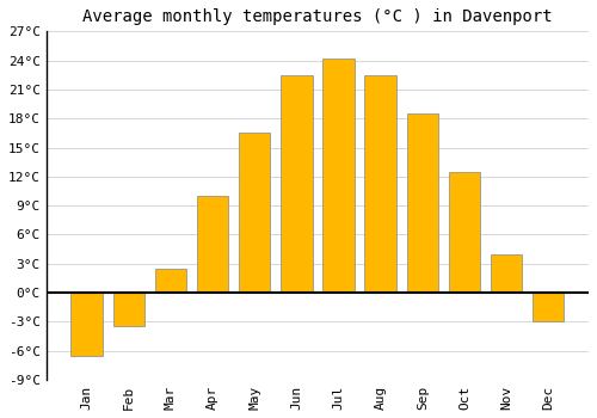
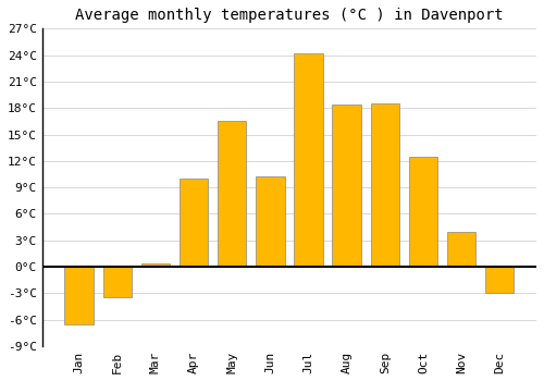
Mar: 2.5°C -> 0.4°C
Jun: 22.5°C -> 10.2°C
Aug: 22.5°C -> 18.4°C
